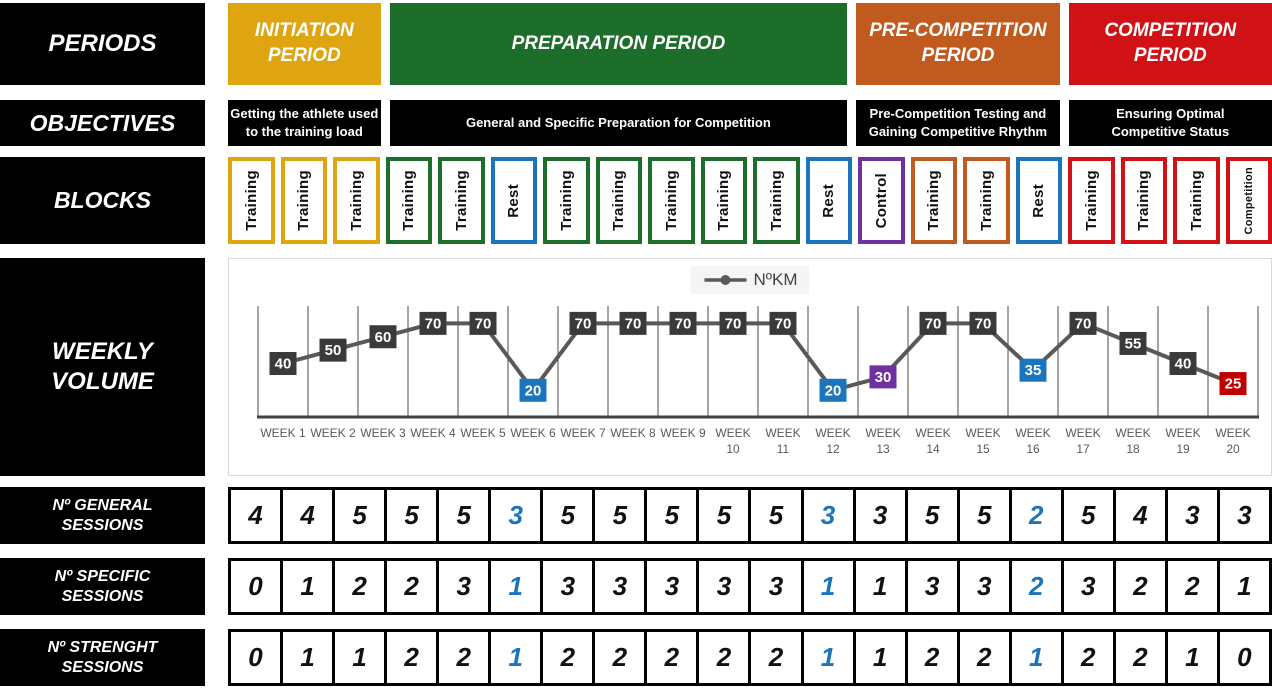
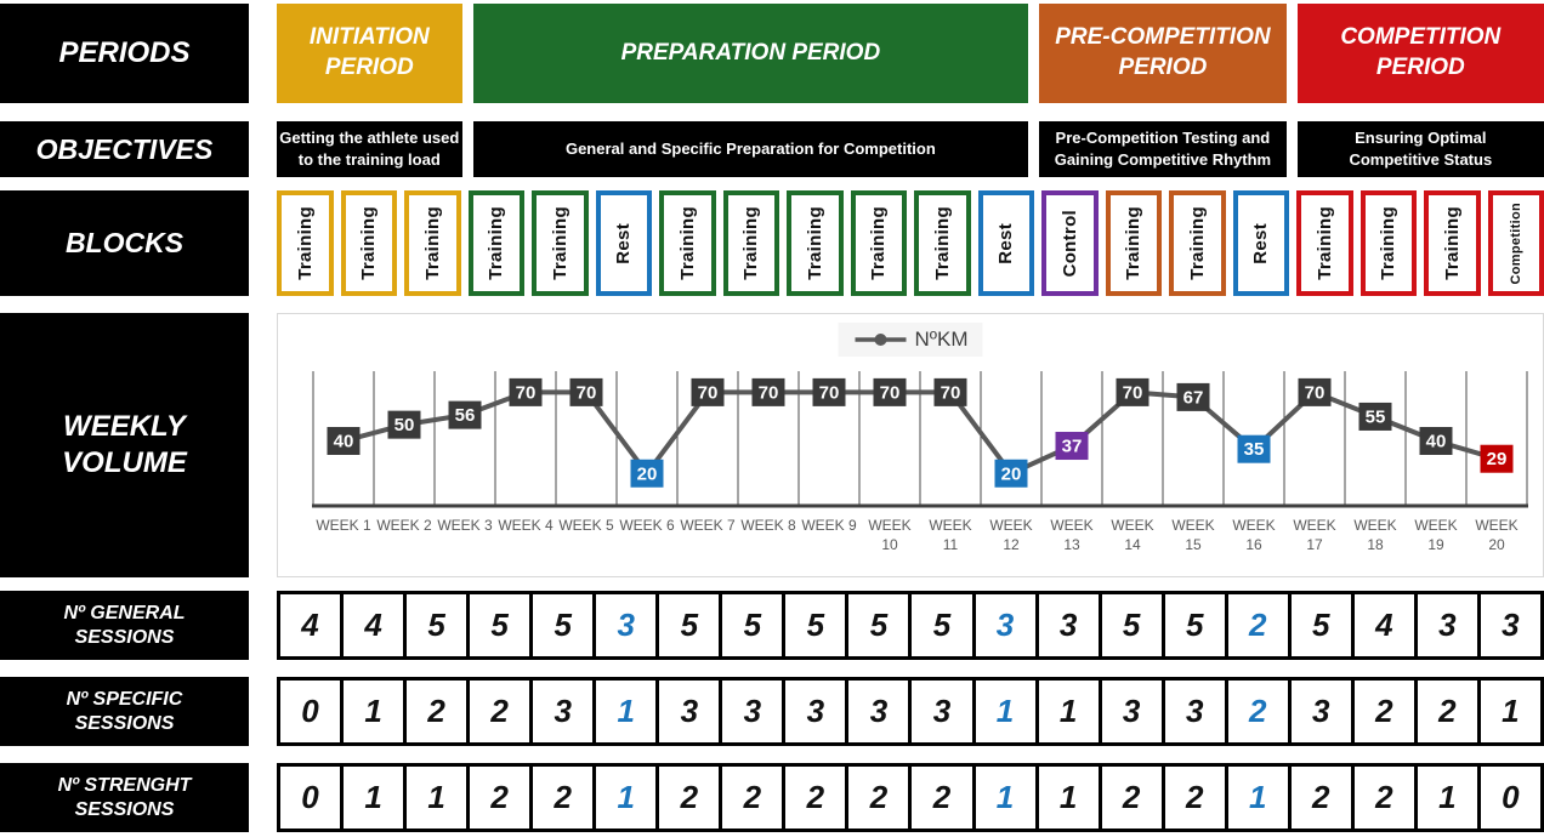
WEEK 3: 60 -> 56
WEEK 13: 30 -> 37
WEEK 15: 70 -> 67
WEEK 20: 25 -> 29
